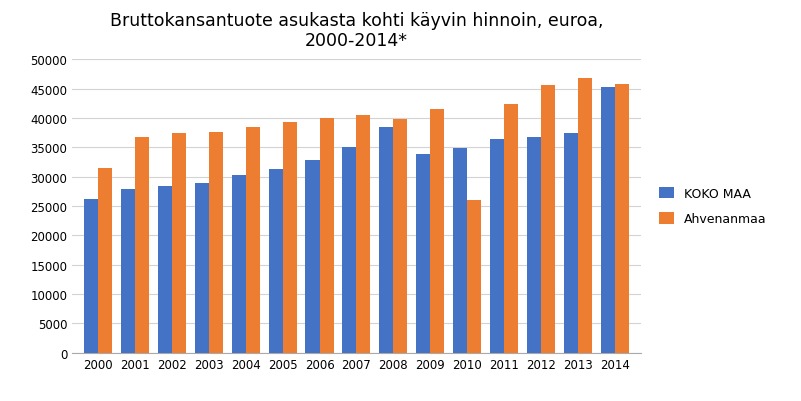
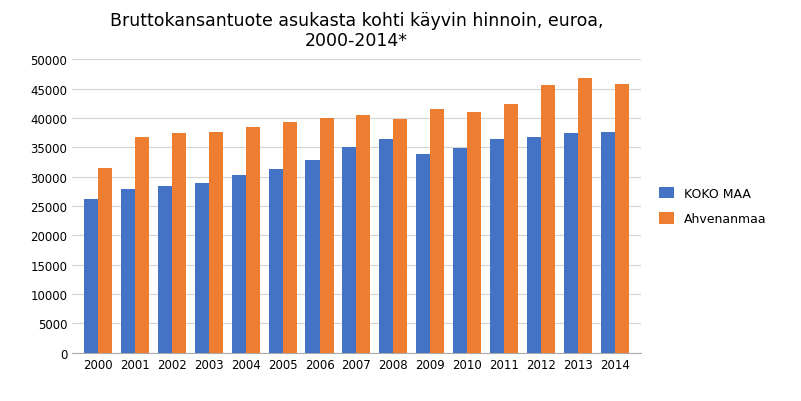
KOKO MAA/2008: 38400 -> 36500
Ahvenanmaa/2010: 26000 -> 41100
KOKO MAA/2014: 45200 -> 37600
